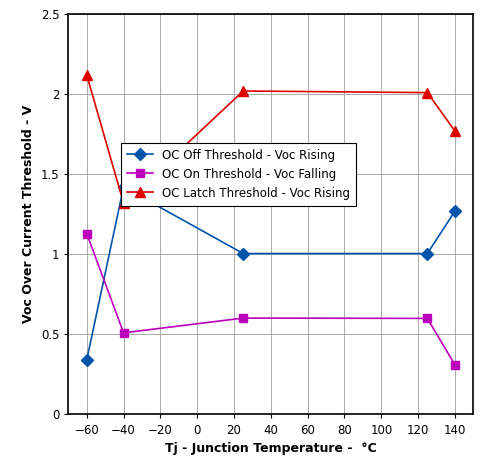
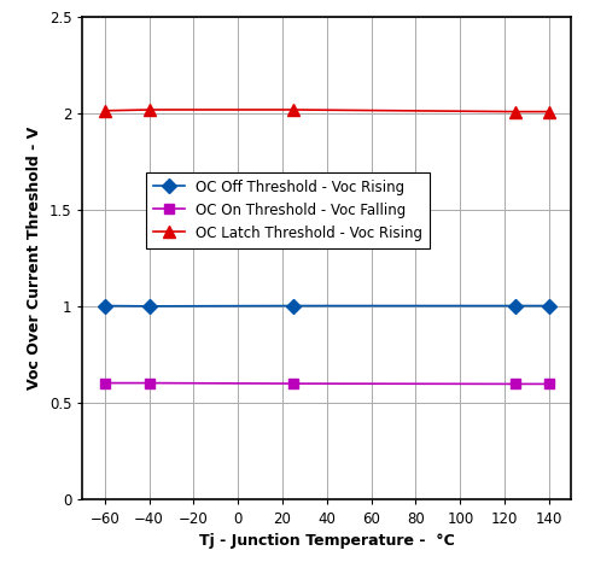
OC Off Threshold - Voc Rising/−60: 0.34 -> 1.00
OC On Threshold - Voc Falling/−60: 1.13 -> 0.60
OC Latch Threshold - Voc Rising/−60: 2.12 -> 2.02
OC Off Threshold - Voc Rising/−40: 1.42 -> 1.00
OC On Threshold - Voc Falling/−40: 0.51 -> 0.60
OC Latch Threshold - Voc Rising/−40: 1.32 -> 2.02
OC Off Threshold - Voc Rising/140: 1.27 -> 1.00
OC On Threshold - Voc Falling/140: 0.31 -> 0.60
OC Latch Threshold - Voc Rising/140: 1.77 -> 2.01
